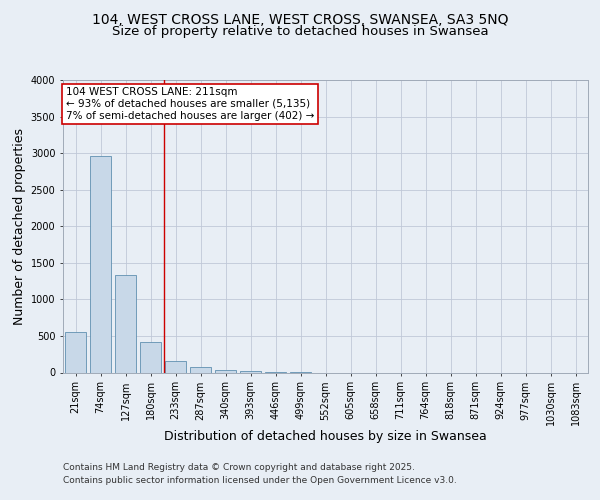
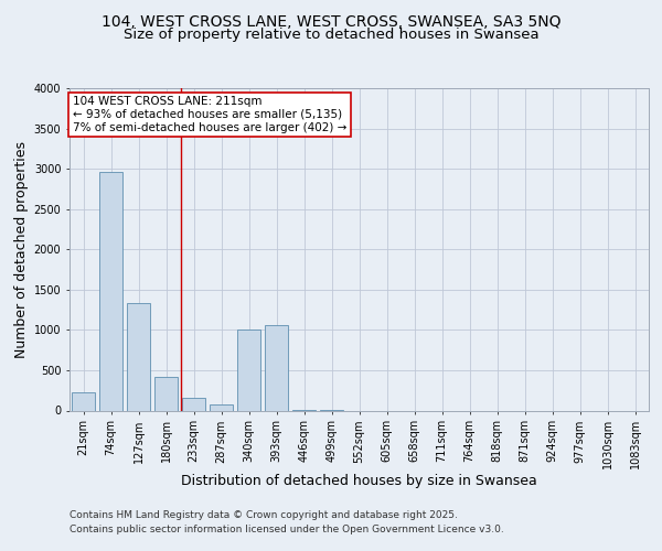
21sqm: 560 -> 220
340sqm: 40 -> 1000
393sqm: 20 -> 1060
